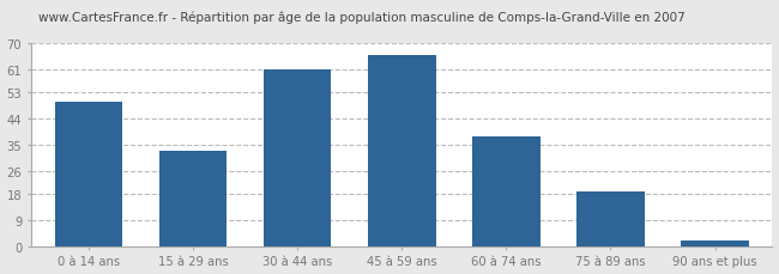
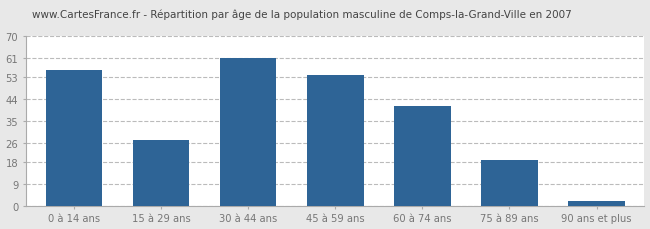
0 à 14 ans: 50 -> 56
15 à 29 ans: 33 -> 27
45 à 59 ans: 66 -> 54
60 à 74 ans: 38 -> 41
